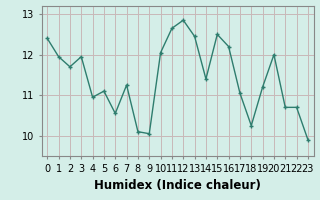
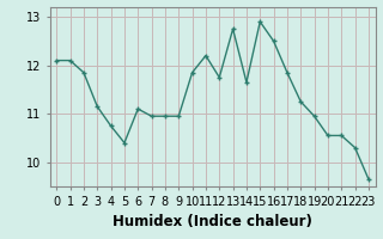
0: 12.40 -> 12.10
1: 11.95 -> 12.10
2: 11.70 -> 11.85
3: 11.95 -> 11.15
4: 10.95 -> 10.75
5: 11.10 -> 10.40
6: 10.55 -> 11.10
7: 11.25 -> 10.95
8: 10.10 -> 10.95
9: 10.05 -> 10.95
10: 12.05 -> 11.85
11: 12.65 -> 12.20
12: 12.85 -> 11.75
13: 12.45 -> 12.75
14: 11.40 -> 11.65
15: 12.50 -> 12.90
16: 12.20 -> 12.50
17: 11.05 -> 11.85
18: 10.25 -> 11.25
19: 11.20 -> 10.95
20: 12.00 -> 10.55
21: 10.70 -> 10.55
22: 10.70 -> 10.30
23: 9.90 -> 9.65
